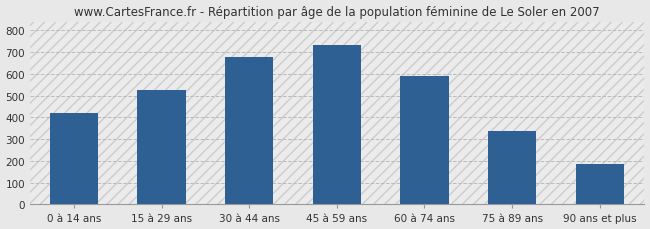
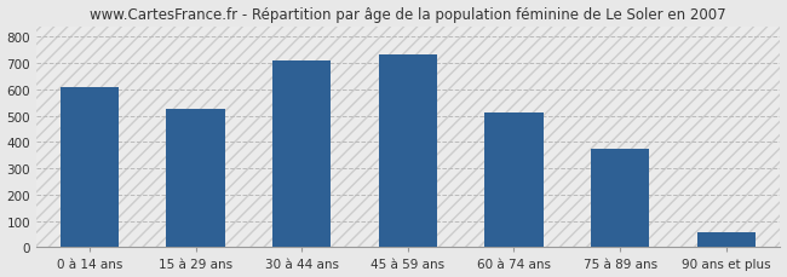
0 à 14 ans: 420 -> 610
30 à 44 ans: 675 -> 710
60 à 74 ans: 590 -> 510
75 à 89 ans: 335 -> 375
90 ans et plus: 185 -> 55
